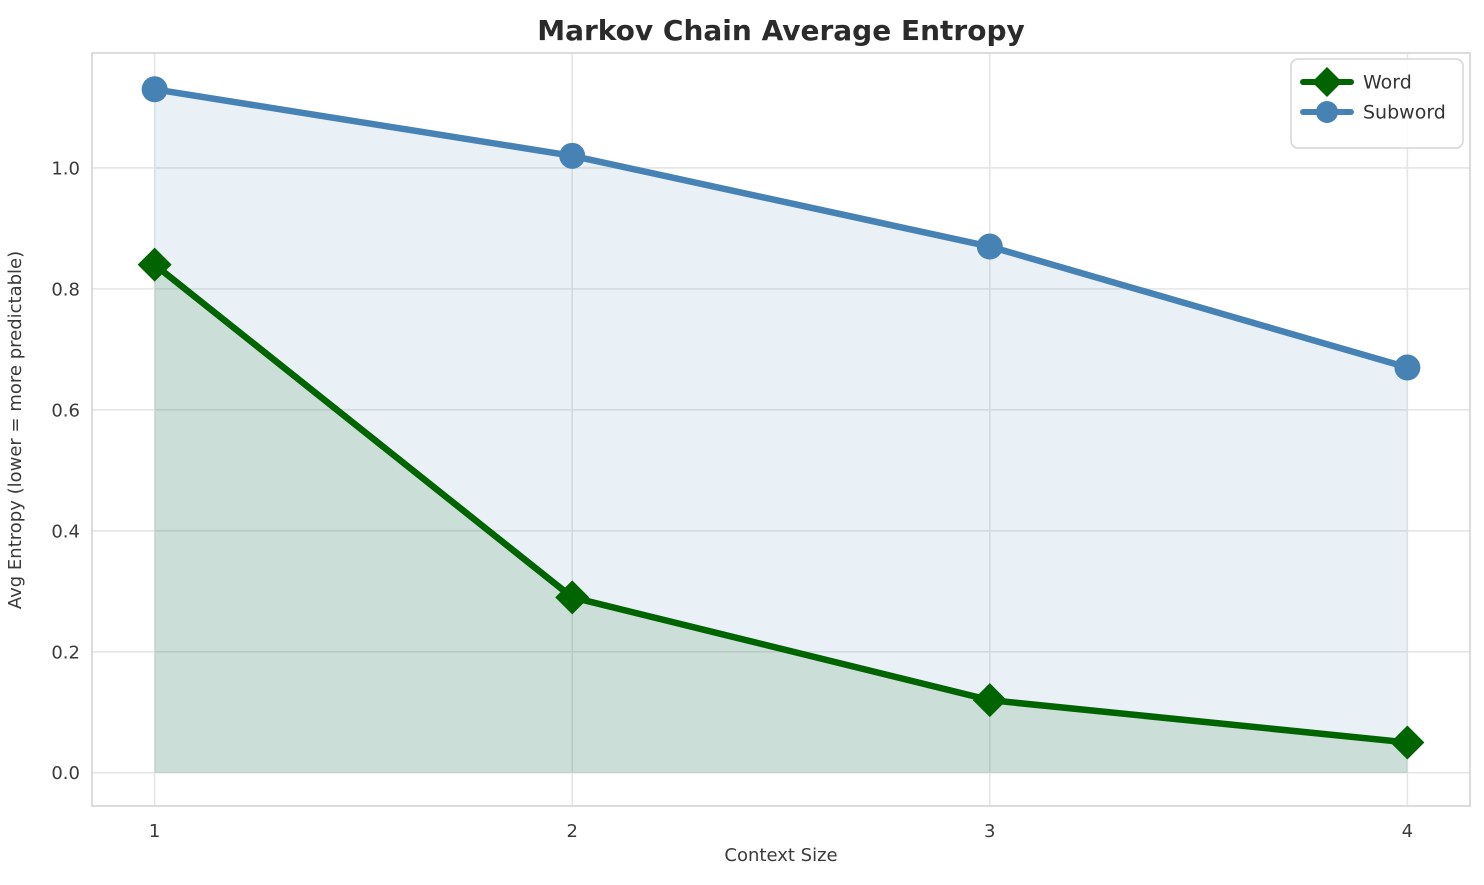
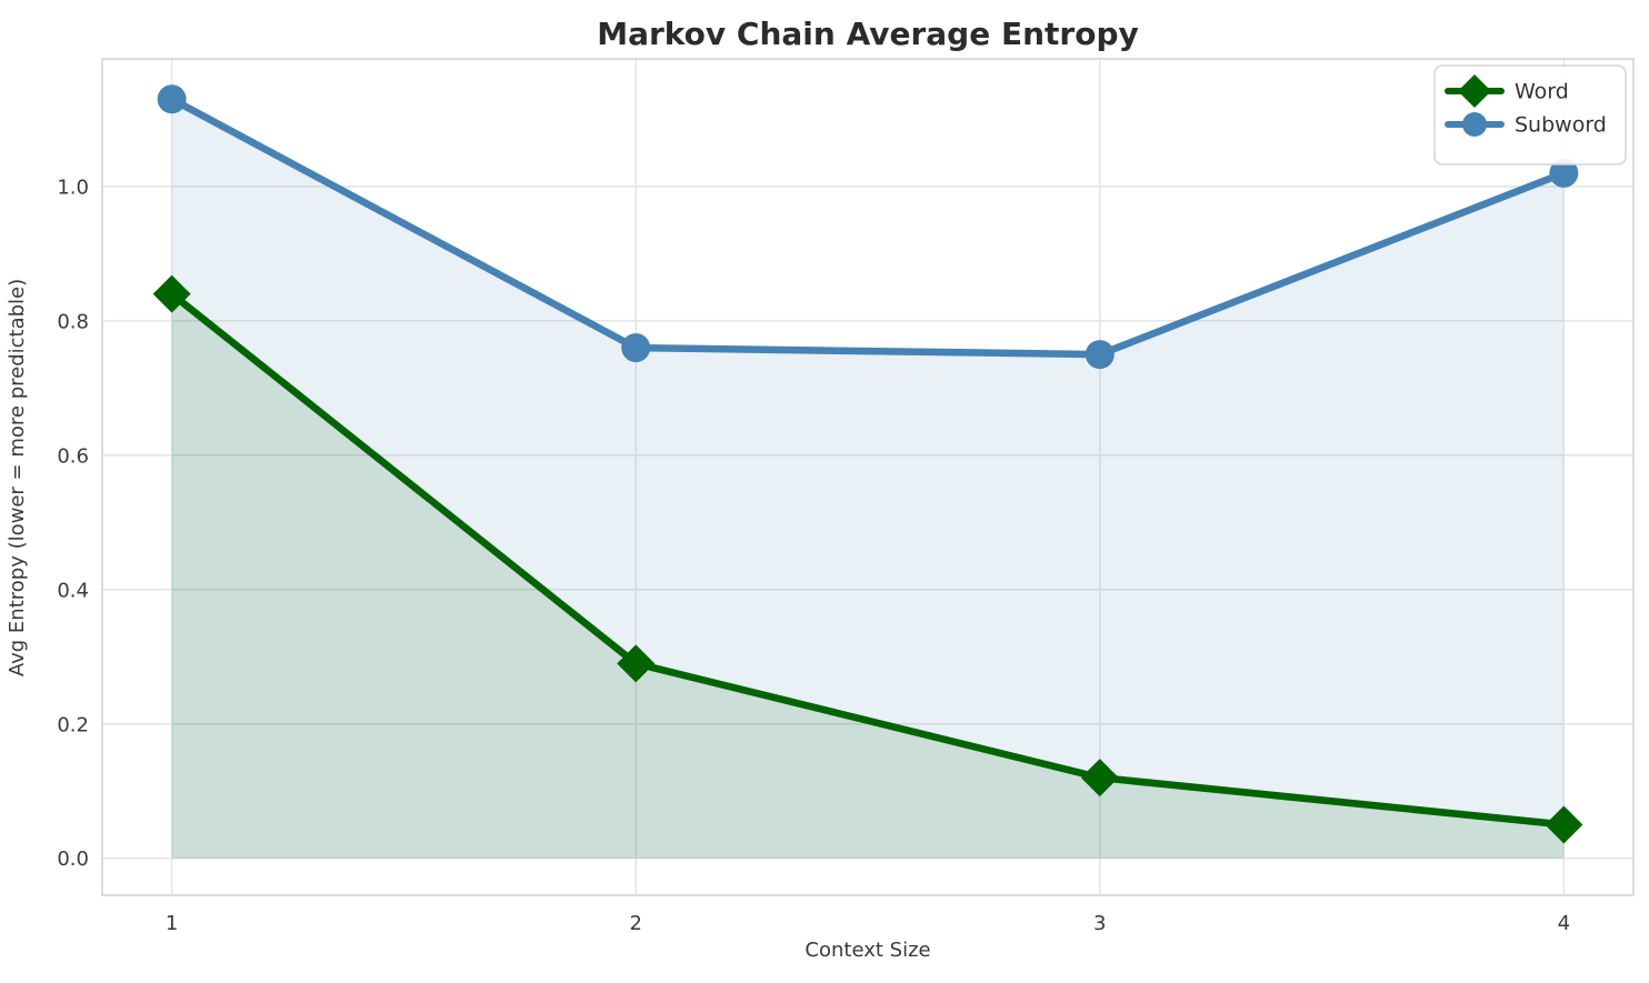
Subword/2: 1.02 -> 0.76
Subword/3: 0.87 -> 0.75
Subword/4: 0.67 -> 1.02
